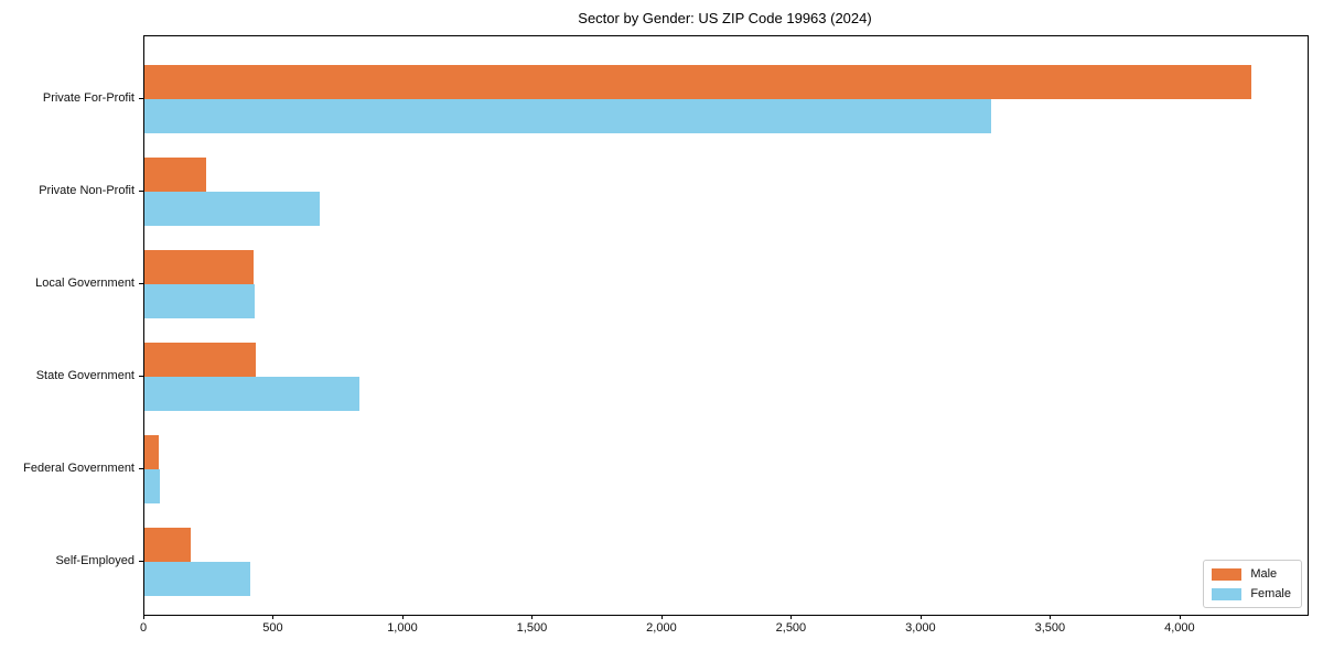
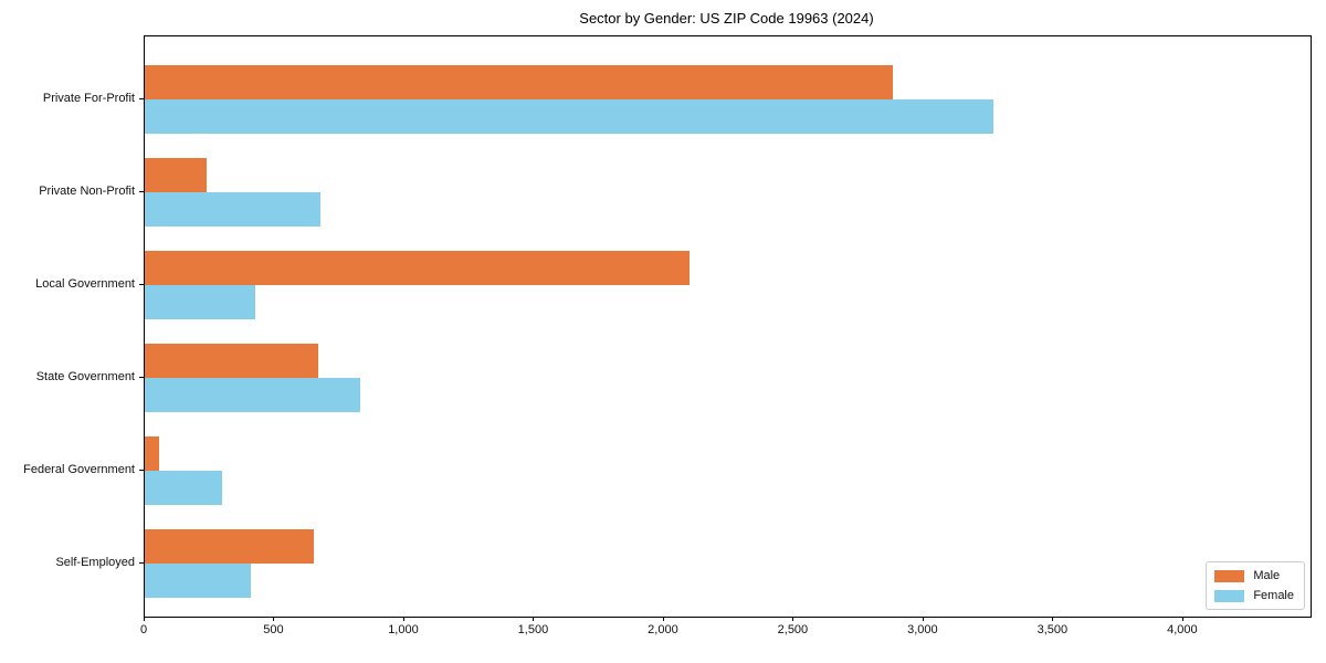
Male/Private For-Profit: 4280 -> 2880
Male/Local Government: 420 -> 2100
Male/State Government: 430 -> 670
Female/Federal Government: 60 -> 300
Male/Self-Employed: 180 -> 650
